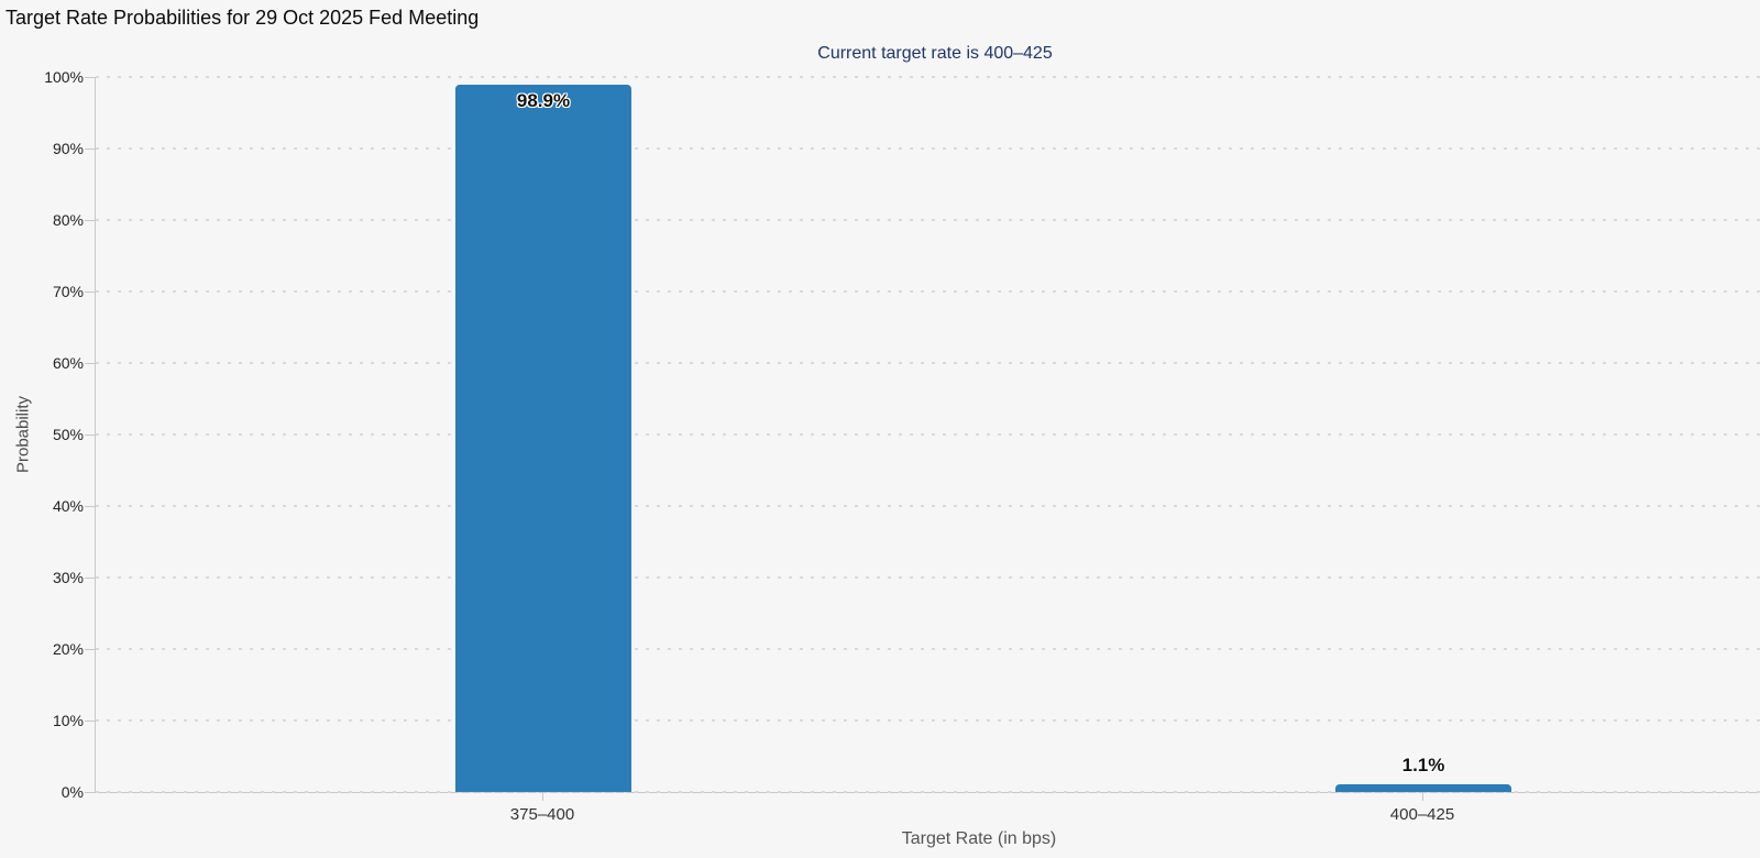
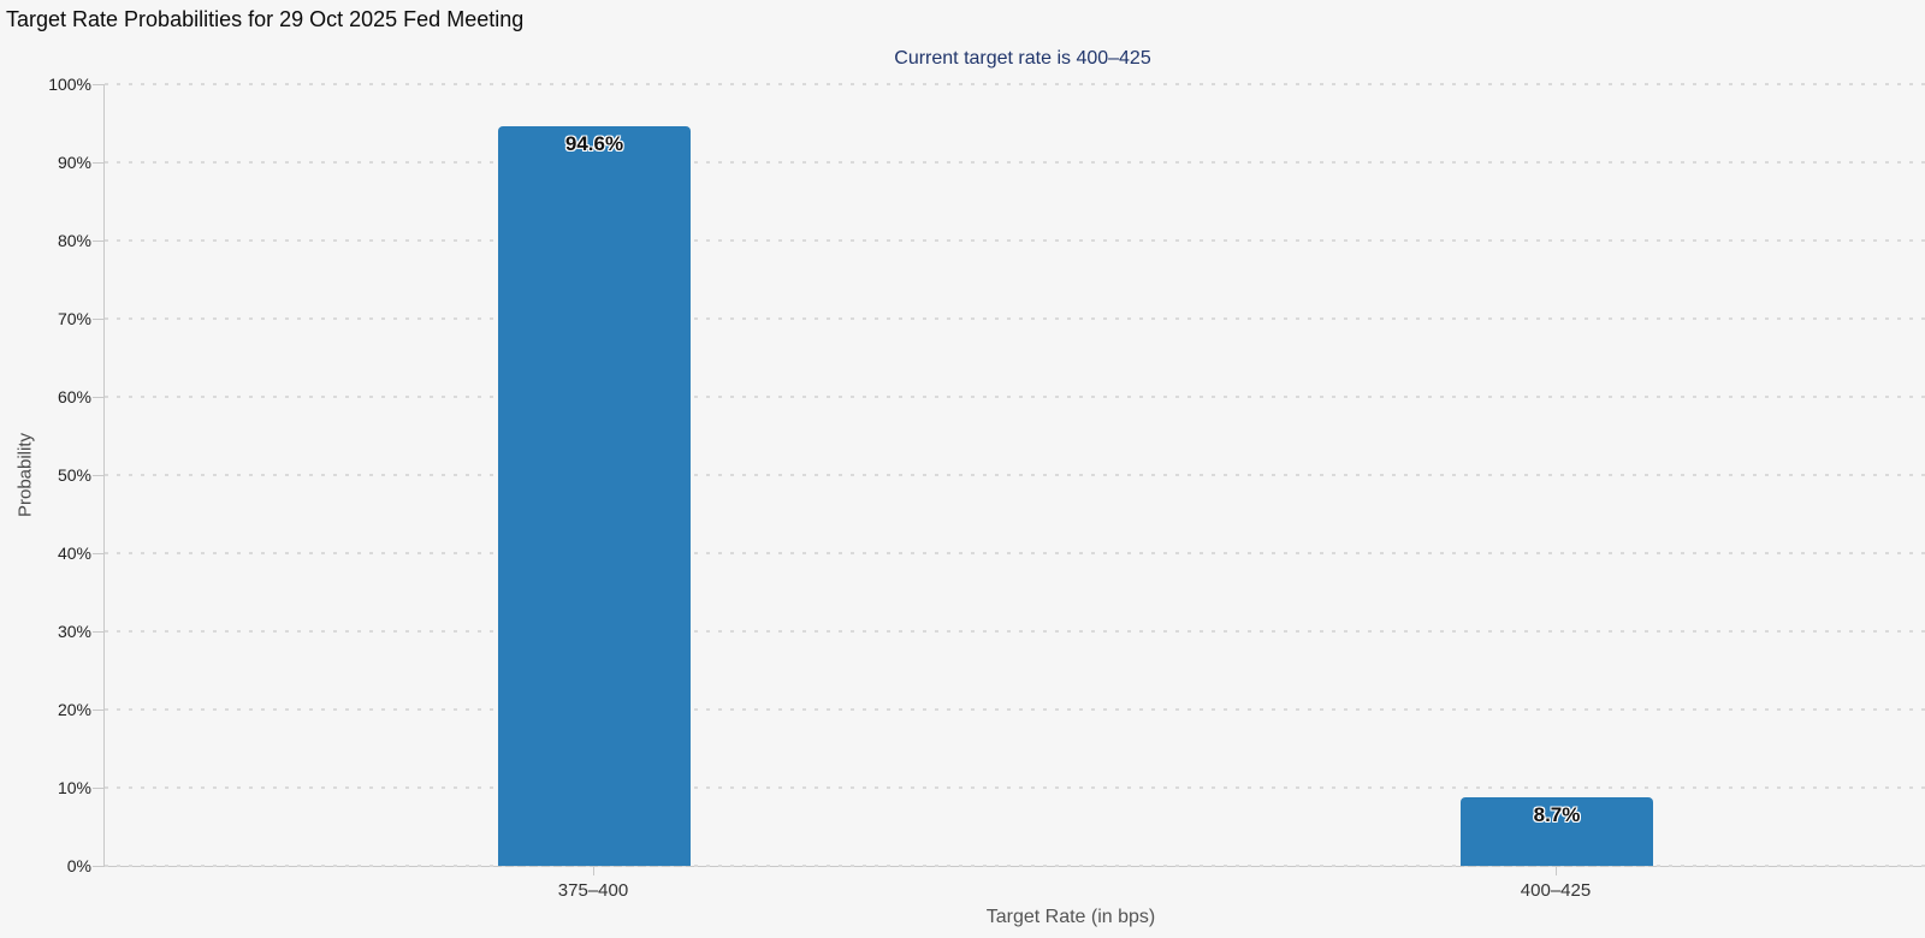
375–400: 98.9% -> 94.6%
400–425: 1.1% -> 8.7%
